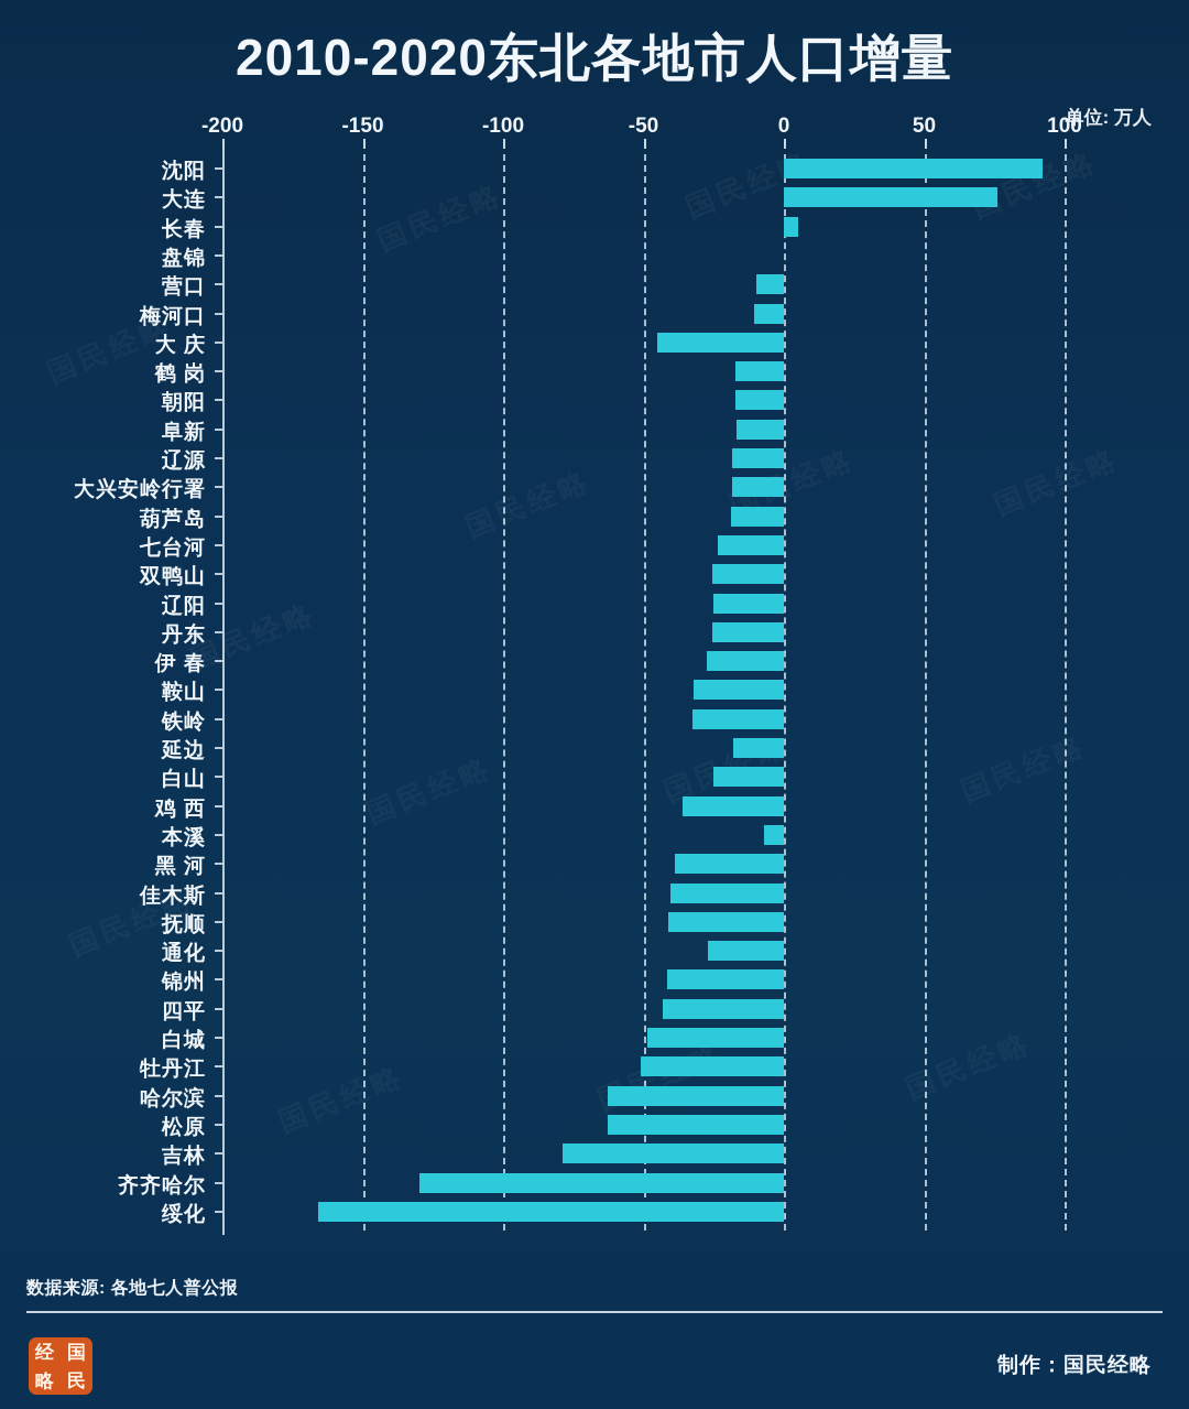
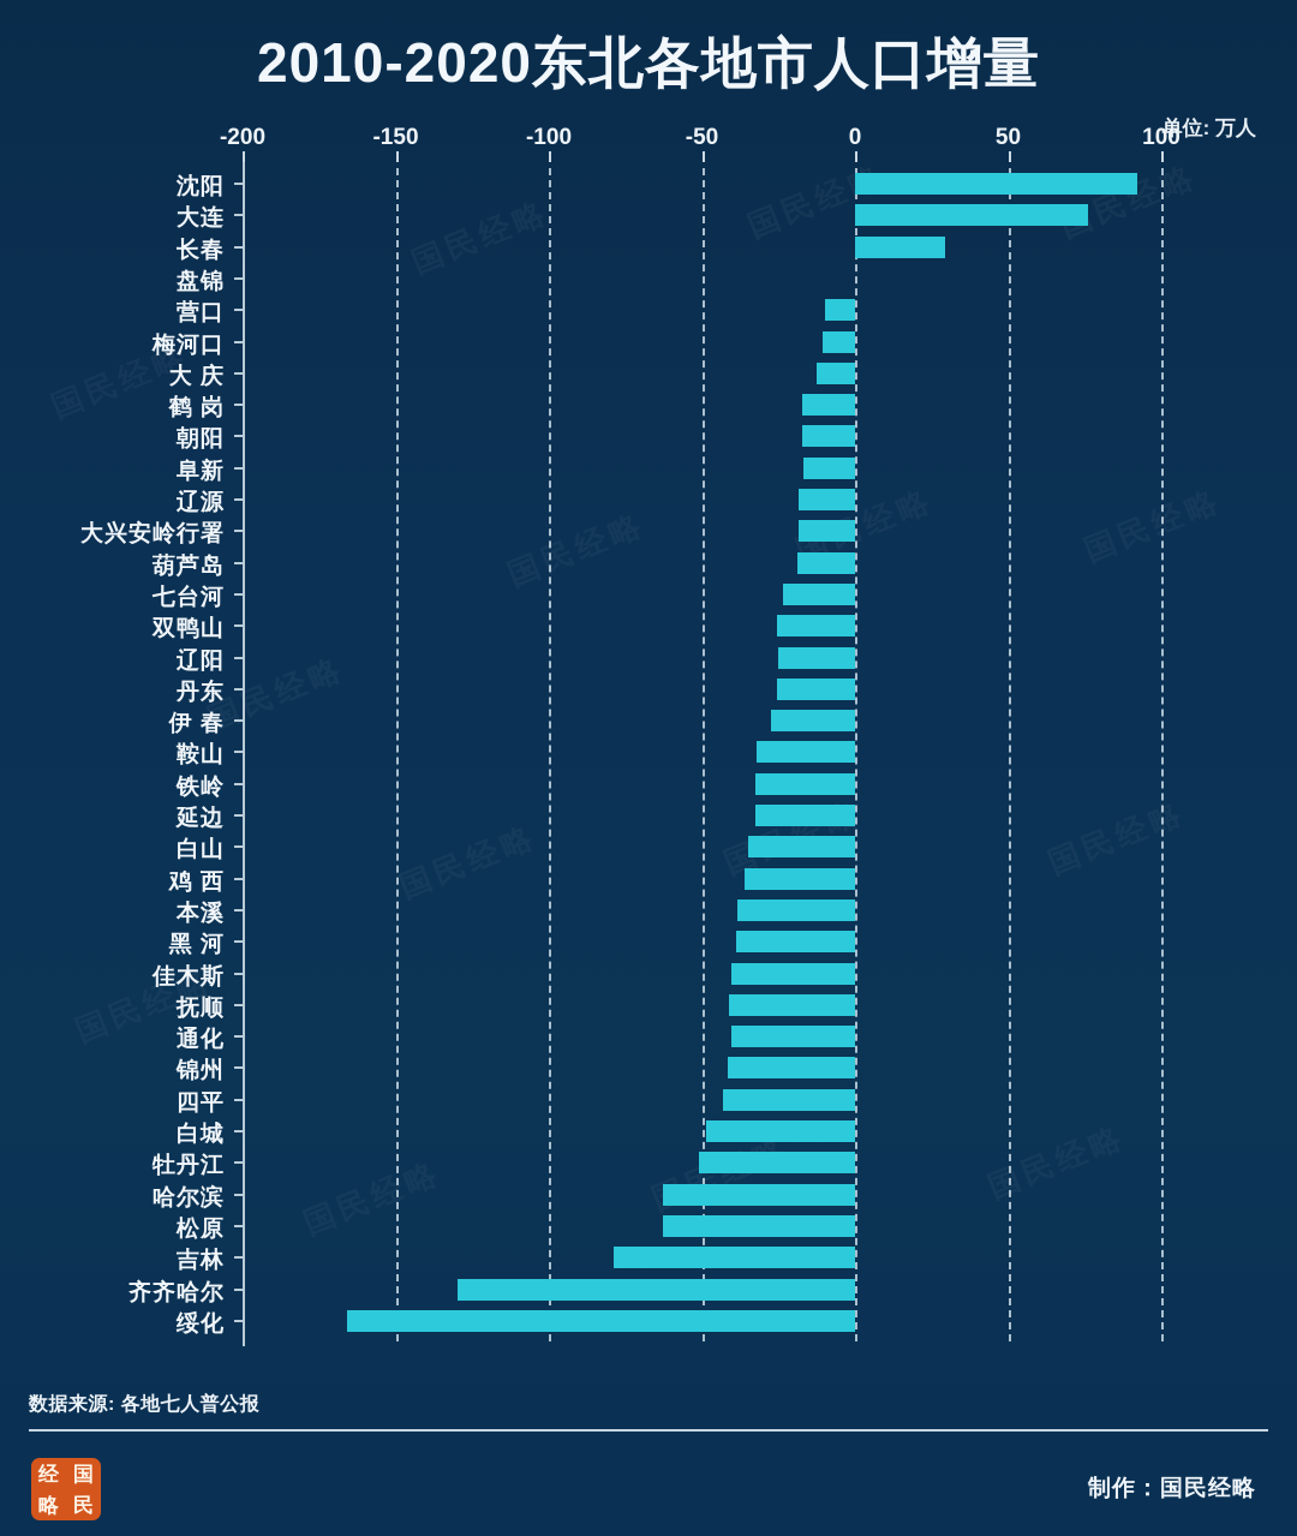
长春: 5 -> 30
大 庆: -45 -> -13
延边: -18 -> -32
白山: -25 -> -35
本溪: -7 -> -38
通化: -27 -> -40
